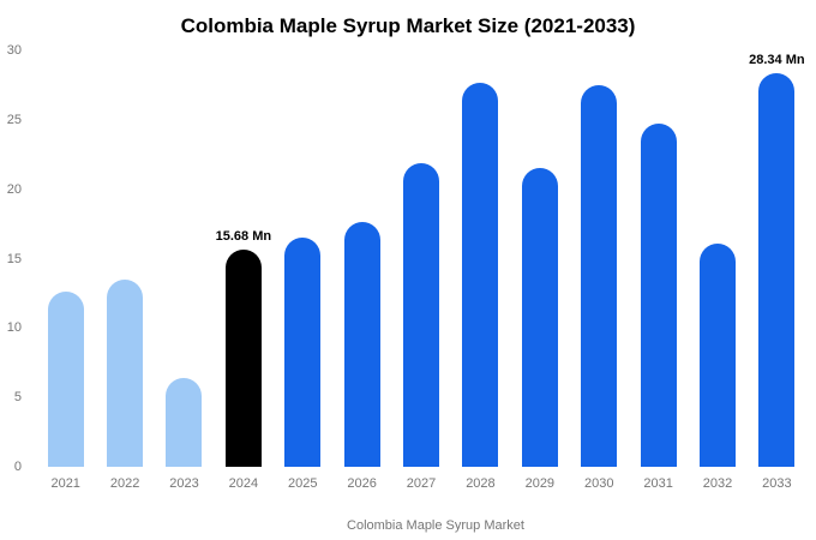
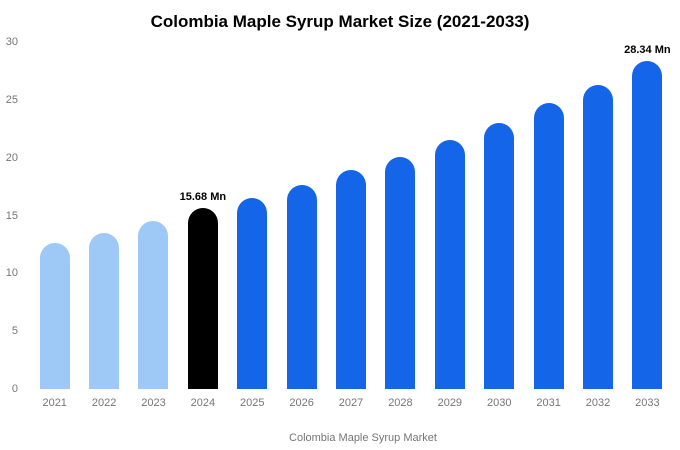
2023: 6.4 -> 14.5
2027: 21.9 -> 18.9
2028: 27.7 -> 20.1
2030: 27.5 -> 23.0
2032: 16.1 -> 26.3
